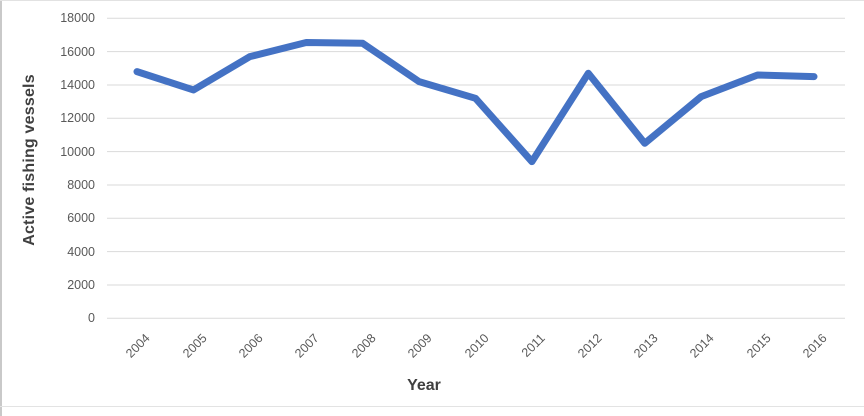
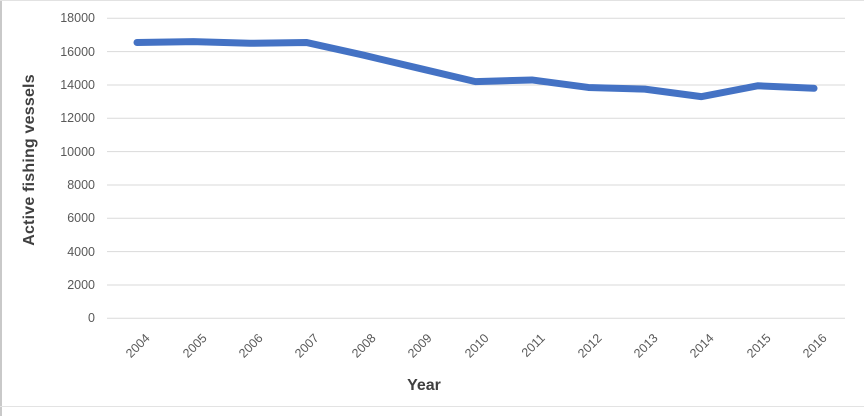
2004: 14800 -> 16600
2005: 13700 -> 16600
2006: 15700 -> 16500
2008: 16500 -> 15800
2009: 14200 -> 15000
2010: 13200 -> 14200
2011: 9400 -> 14300
2012: 14700 -> 13800
2013: 10500 -> 13800
2015: 14600 -> 14000
2016: 14500 -> 13800
